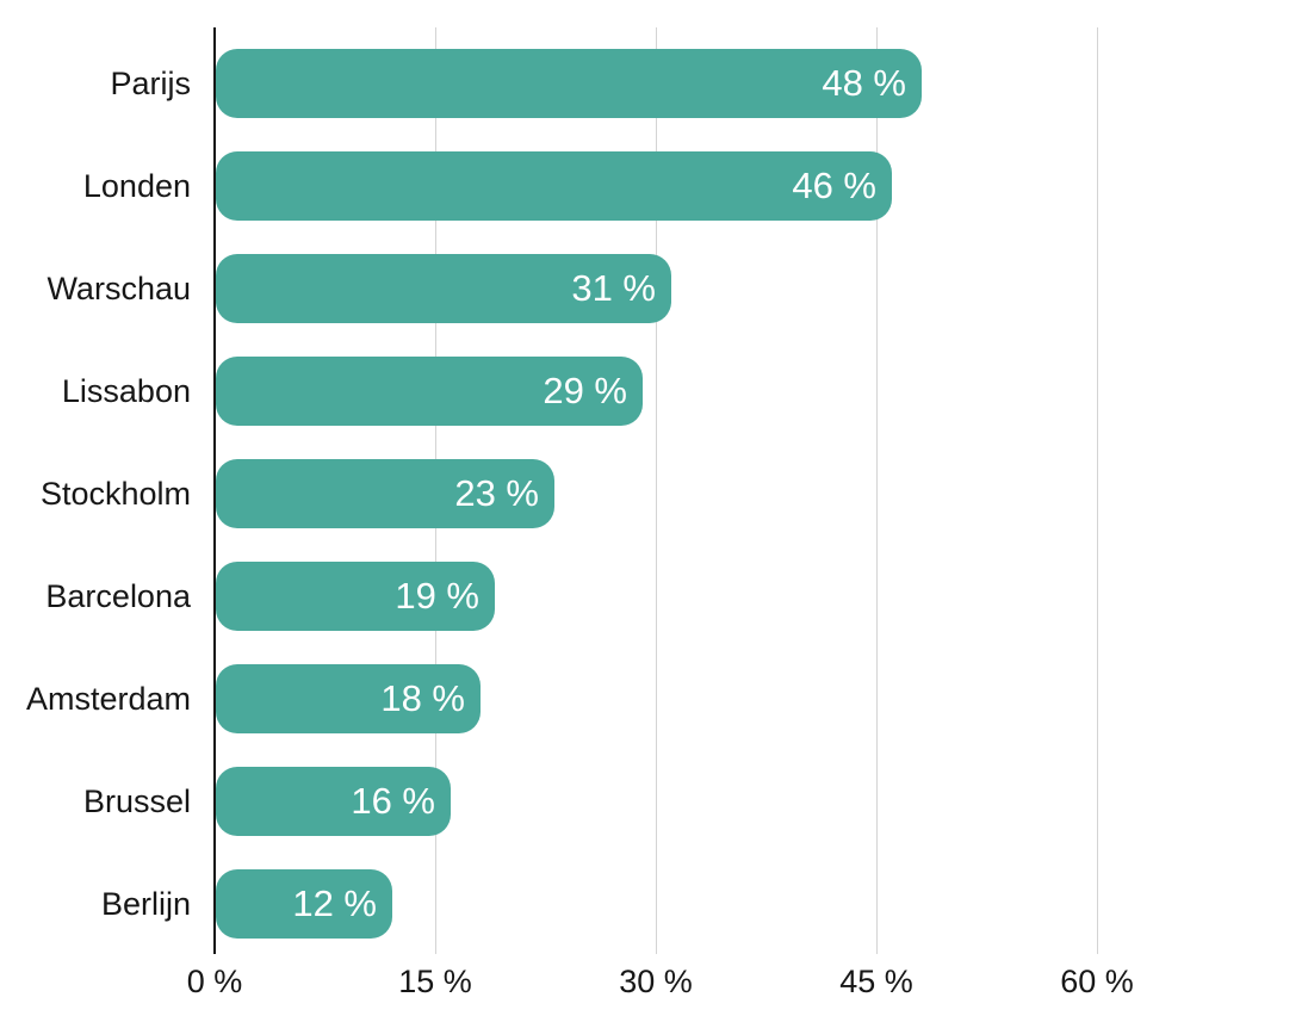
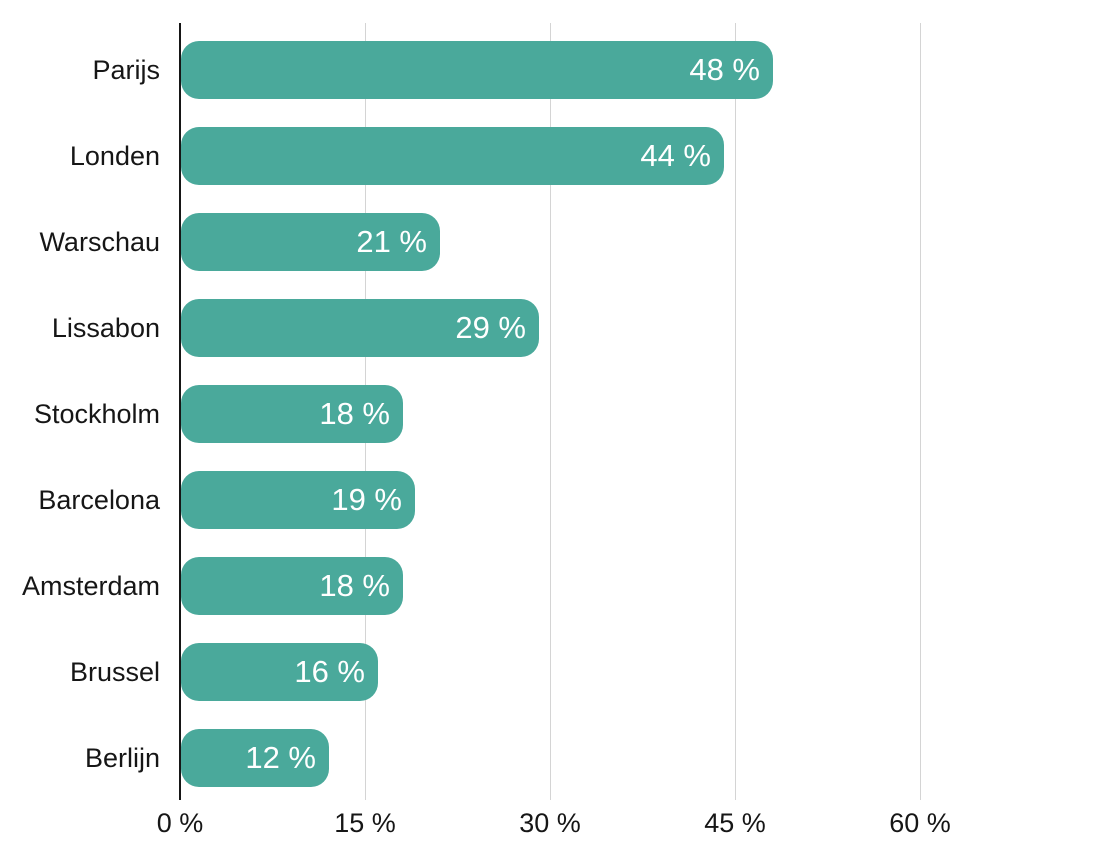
Londen: 46 -> 44
Warschau: 31 -> 21
Stockholm: 23 -> 18
